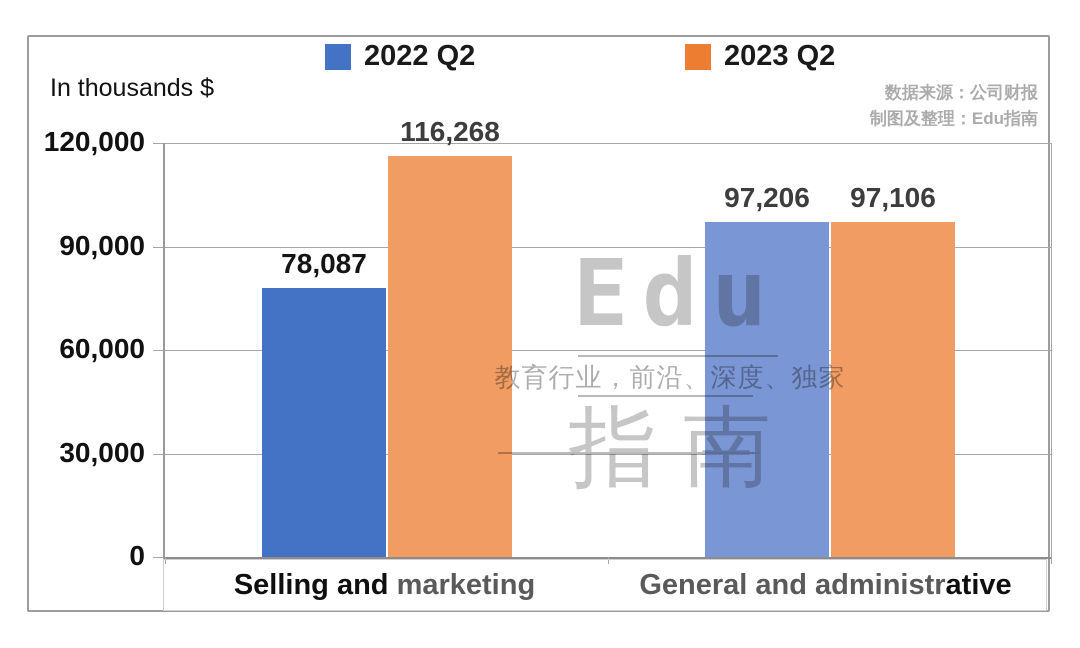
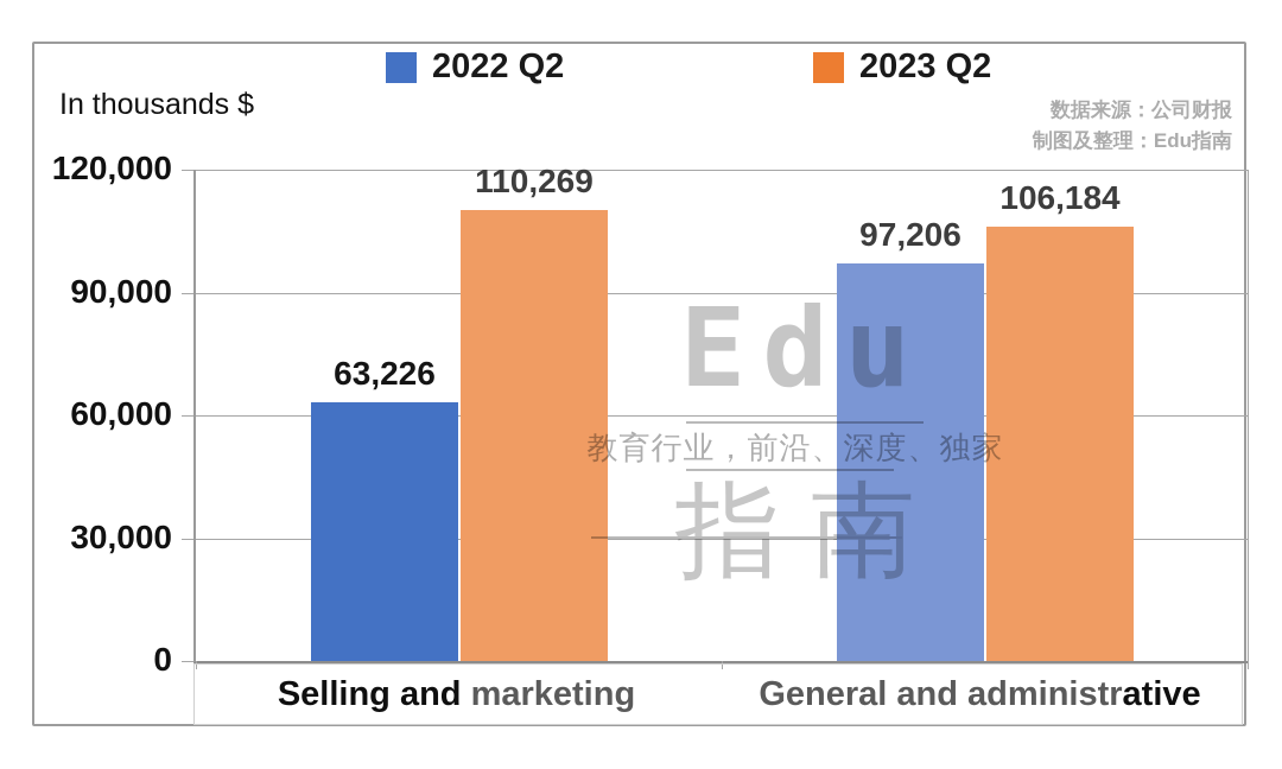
2022 Q2/Selling and marketing: 78,087 -> 63,226
2023 Q2/Selling and marketing: 116,268 -> 110,269
2023 Q2/General and administrative: 97,106 -> 106,184
